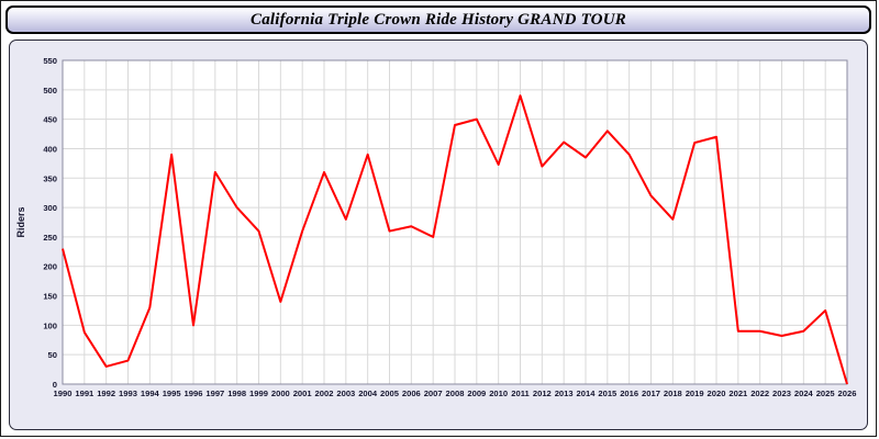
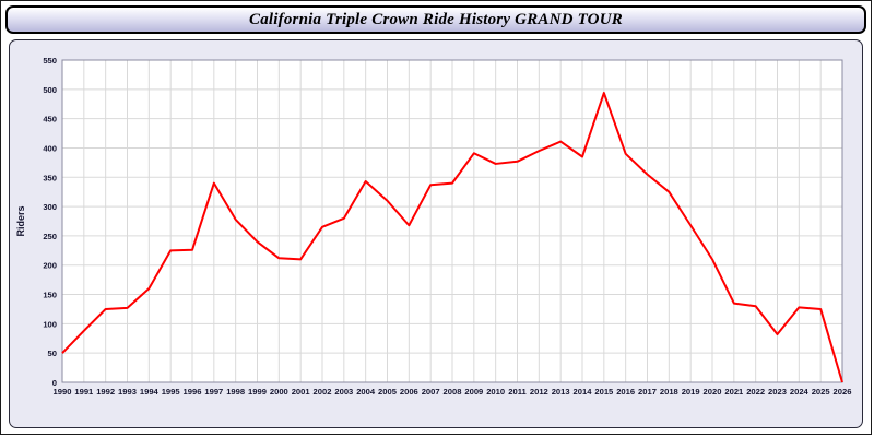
1990: 230 -> 50
1992: 30 -> 120
1993: 40 -> 130
1994: 130 -> 160
1995: 390 -> 220
1996: 100 -> 230
1997: 360 -> 340
1998: 300 -> 280
1999: 260 -> 240
2000: 140 -> 210
2001: 260 -> 210
2002: 360 -> 260
2004: 390 -> 340
2005: 260 -> 310
2007: 250 -> 340
2008: 440 -> 340
2009: 450 -> 390
2011: 490 -> 380
2012: 370 -> 400
2015: 430 -> 490
2017: 320 -> 360
2018: 280 -> 320
2019: 410 -> 270
2020: 420 -> 210
2021: 90 -> 140
2022: 90 -> 130
2024: 90 -> 130
